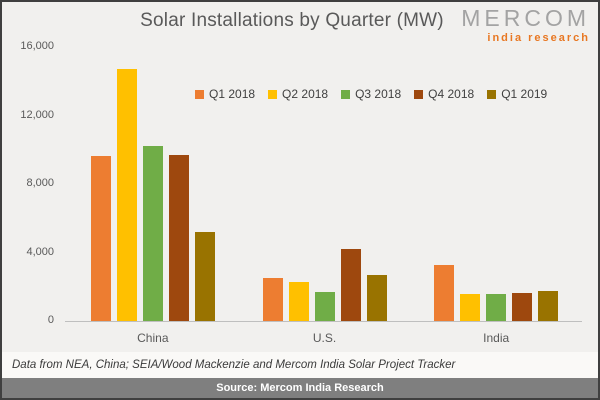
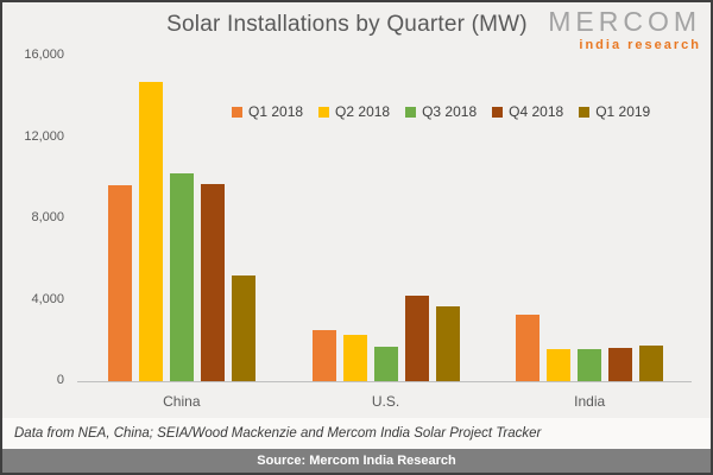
Q1 2019/U.S.: 2700 -> 3700
